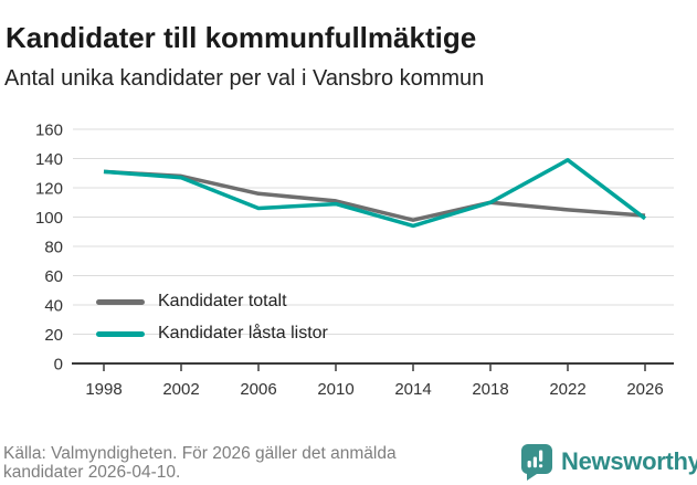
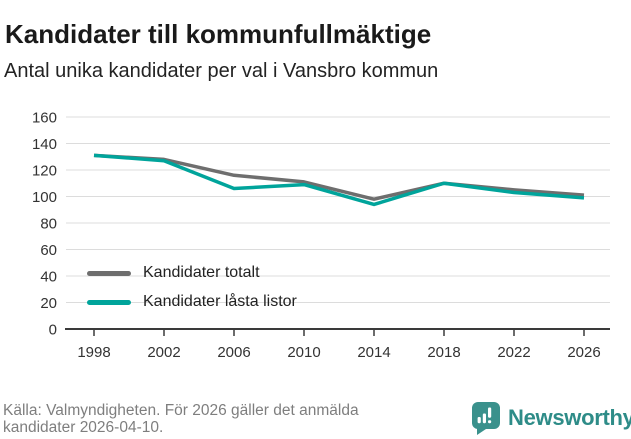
Kandidater låsta listor/2022: 139 -> 103
